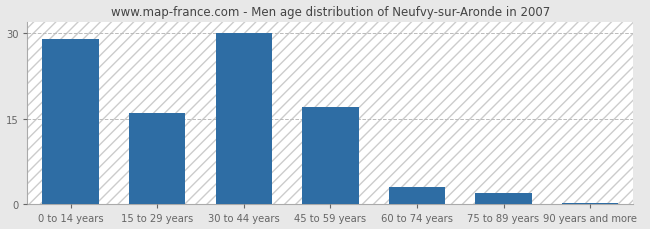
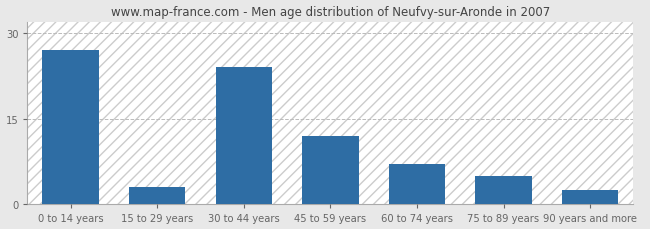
0 to 14 years: 29.0 -> 27.0
15 to 29 years: 16.0 -> 3.0
30 to 44 years: 30.0 -> 24.0
45 to 59 years: 17.0 -> 12.0
60 to 74 years: 3.0 -> 7.0
75 to 89 years: 2.0 -> 5.0
90 years and more: 0.3 -> 2.6
